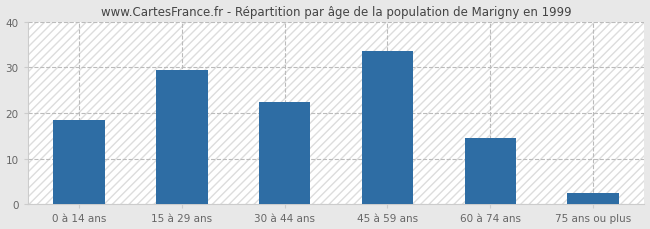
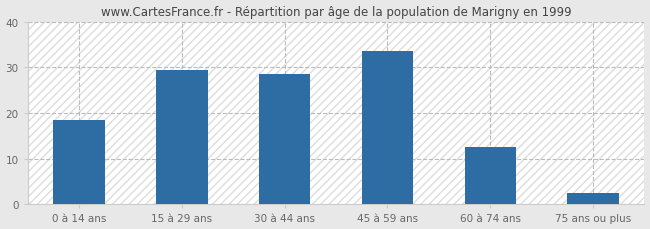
30 à 44 ans: 22.5 -> 28.5
60 à 74 ans: 14.5 -> 12.5
